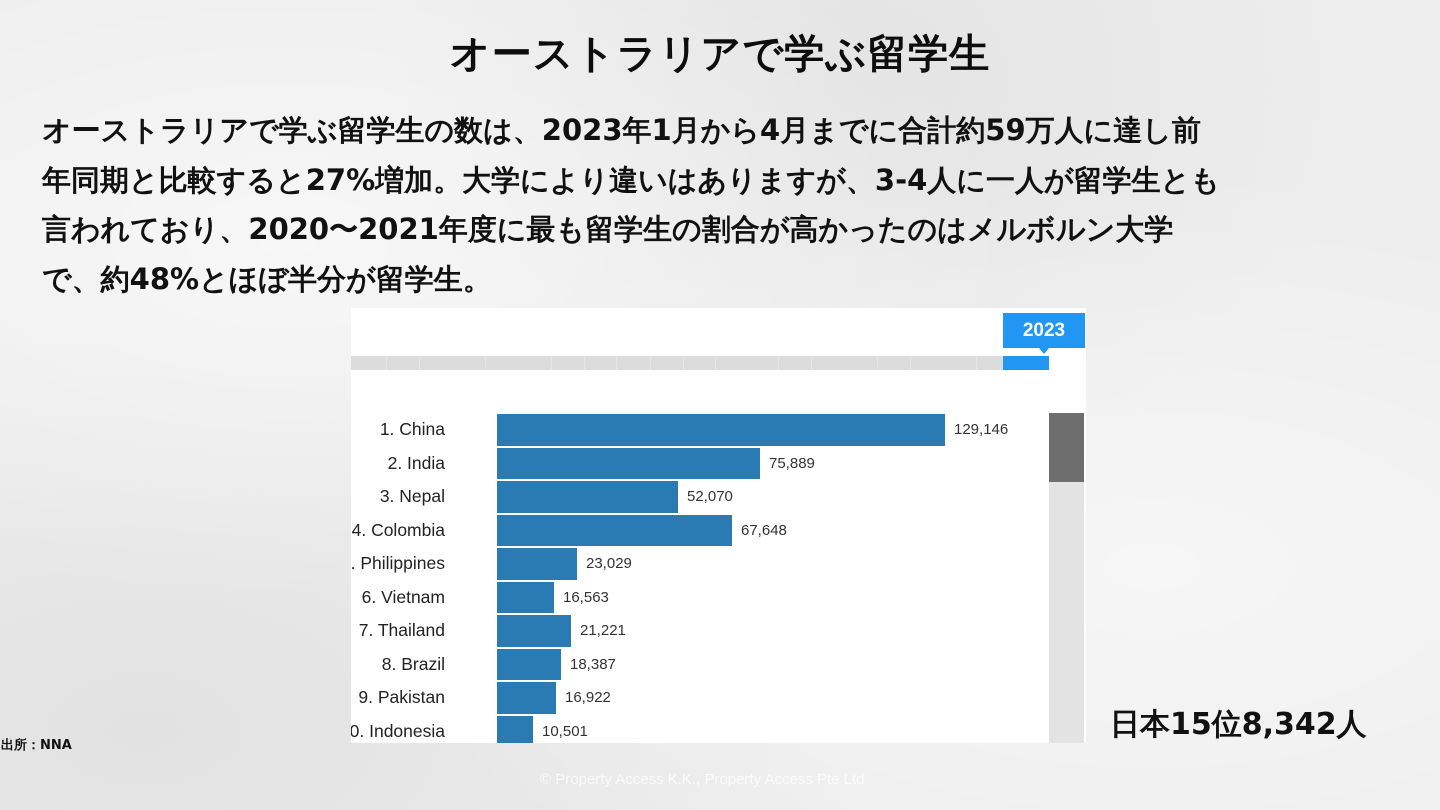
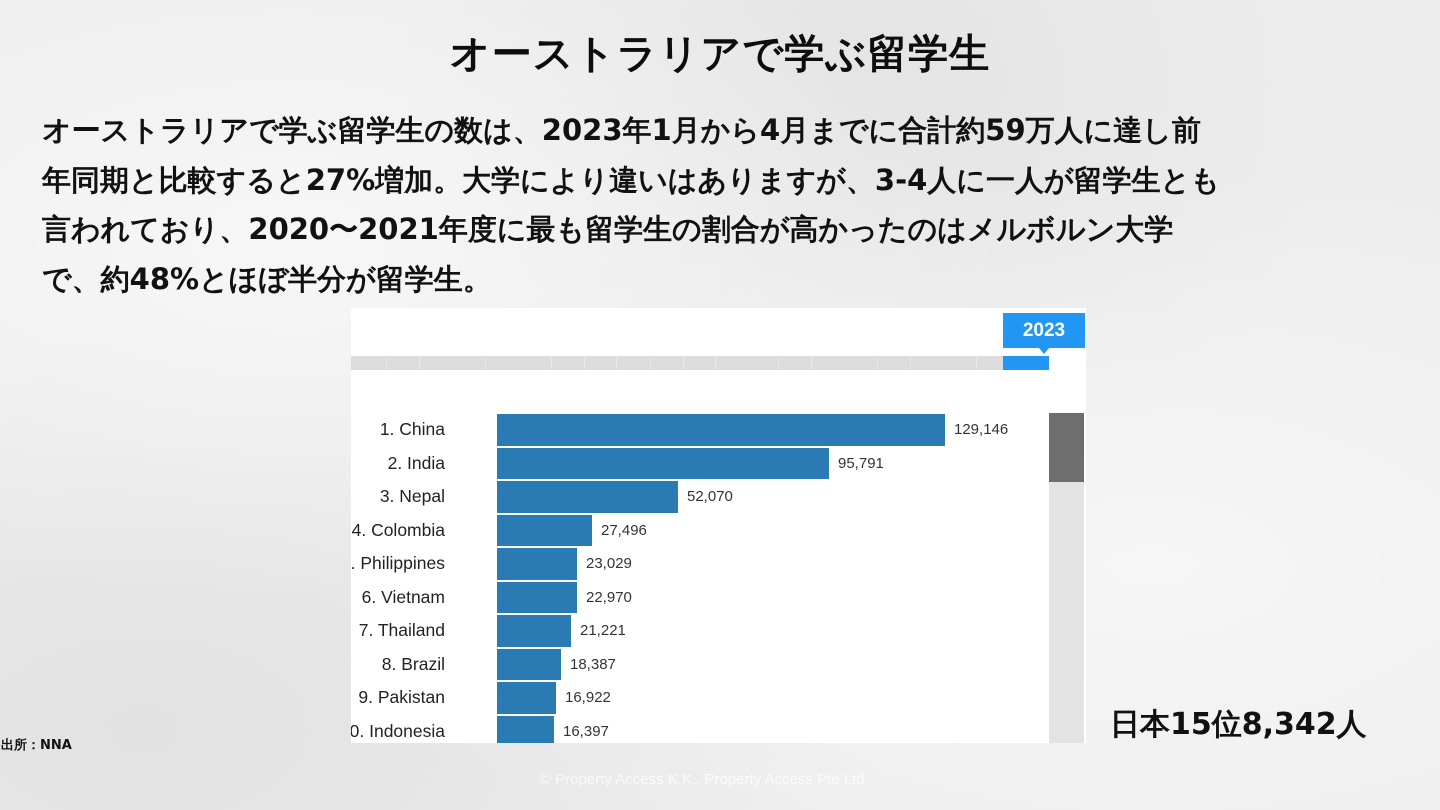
2. India: 75,889 -> 95,791
4. Colombia: 67,648 -> 27,496
6. Vietnam: 16,563 -> 22,970
10. Indonesia: 10,501 -> 16,397
